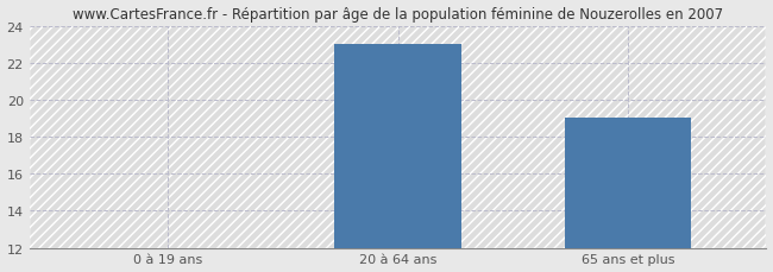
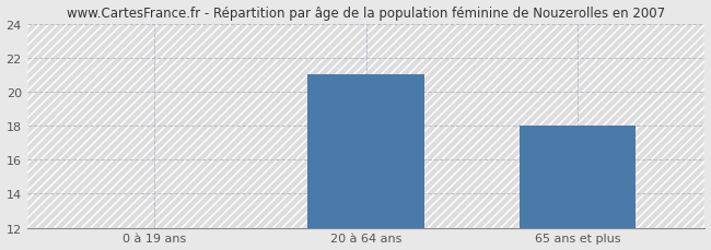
20 à 64 ans: 23 -> 21
65 ans et plus: 19 -> 18
